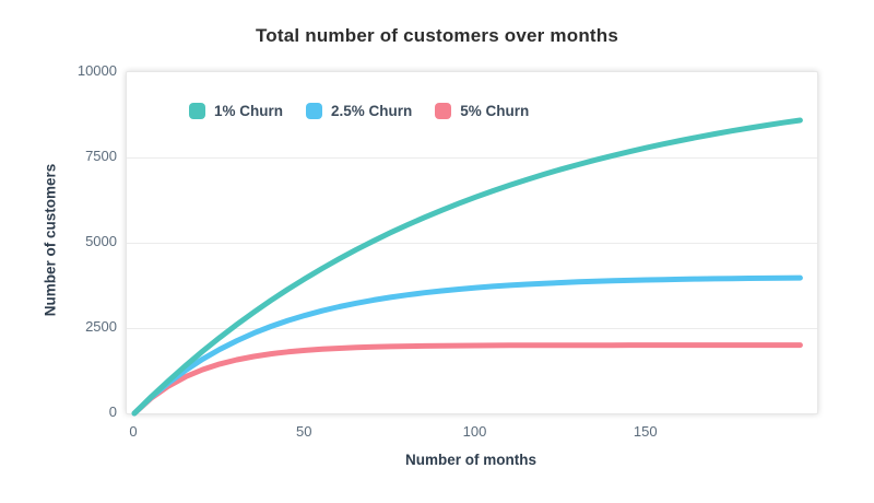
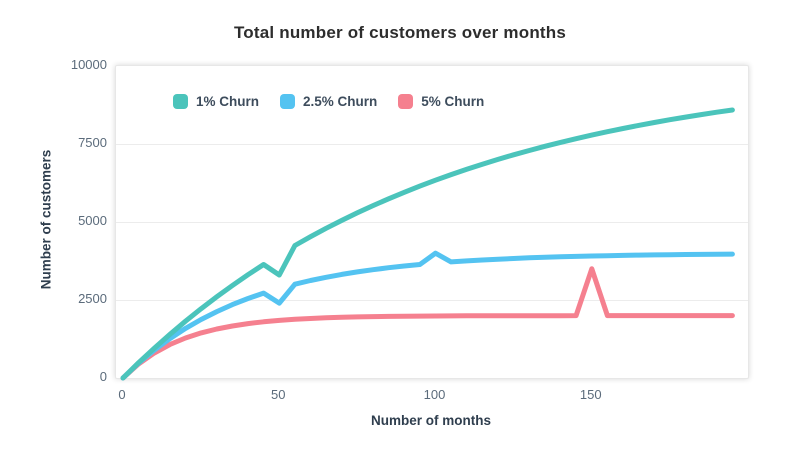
1% Churn/50: 4000 -> 3300
2.5% Churn/50: 2900 -> 2400
2.5% Churn/100: 3700 -> 4000
5% Churn/150: 2000 -> 3500
